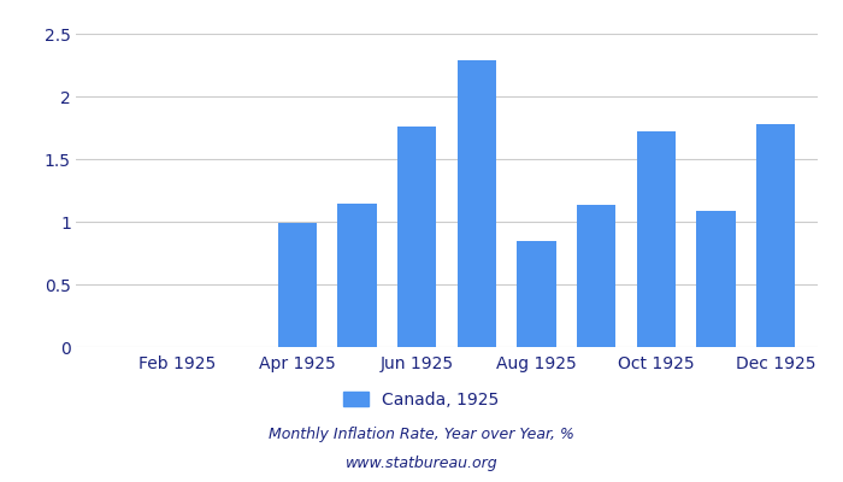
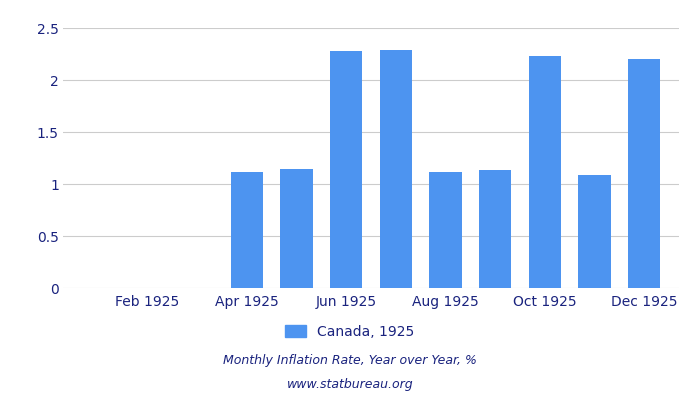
Apr 1925: 0.99 -> 1.12
Jun 1925: 1.76 -> 2.28
Aug 1925: 0.85 -> 1.12
Oct 1925: 1.72 -> 2.23
Dec 1925: 1.78 -> 2.20
